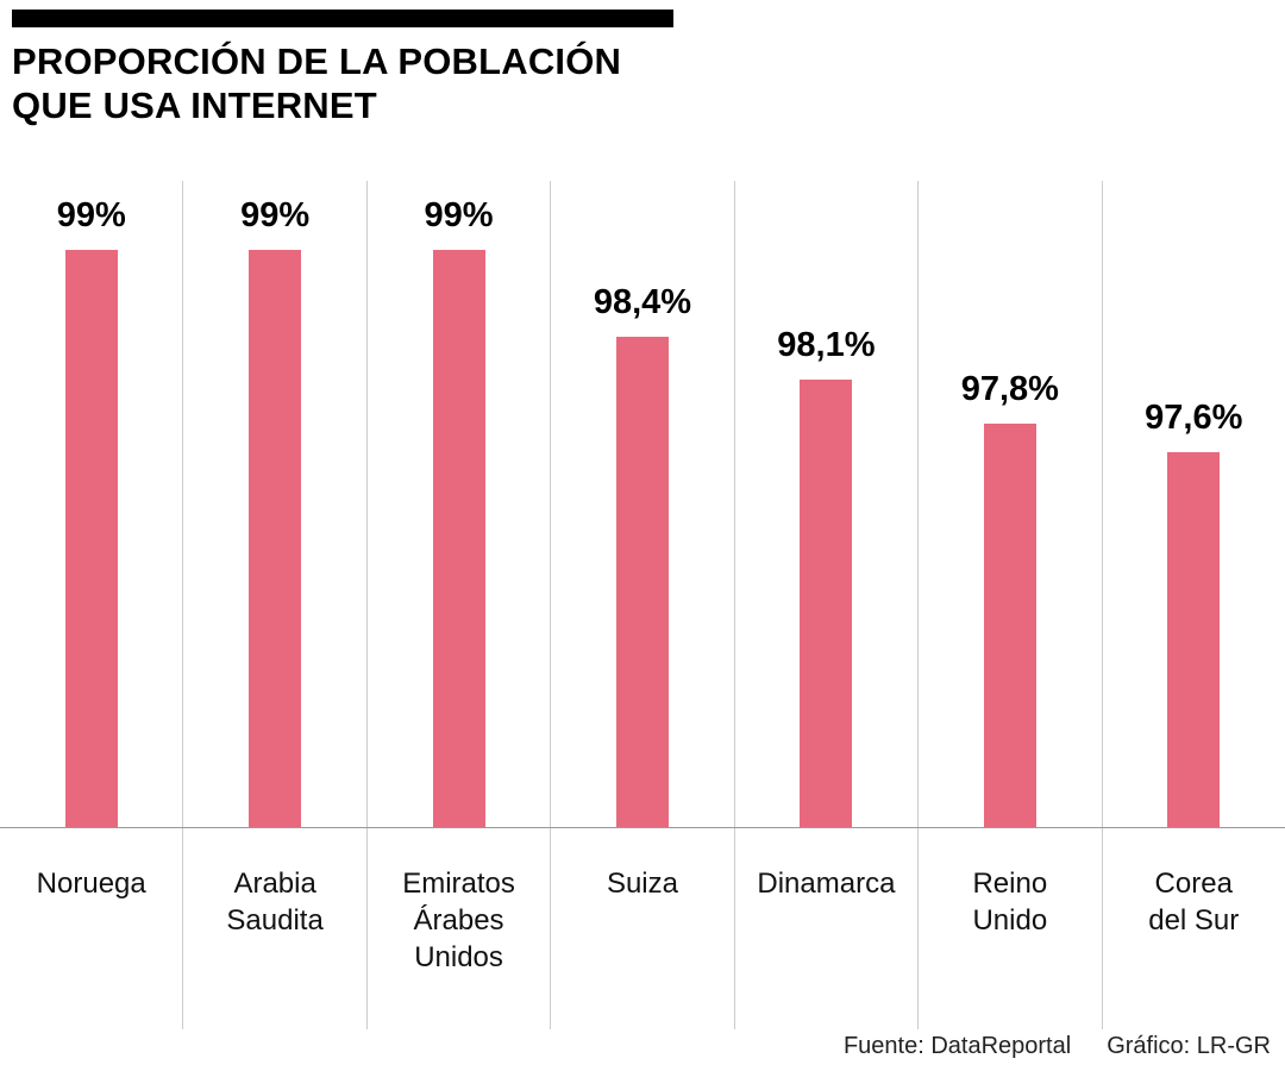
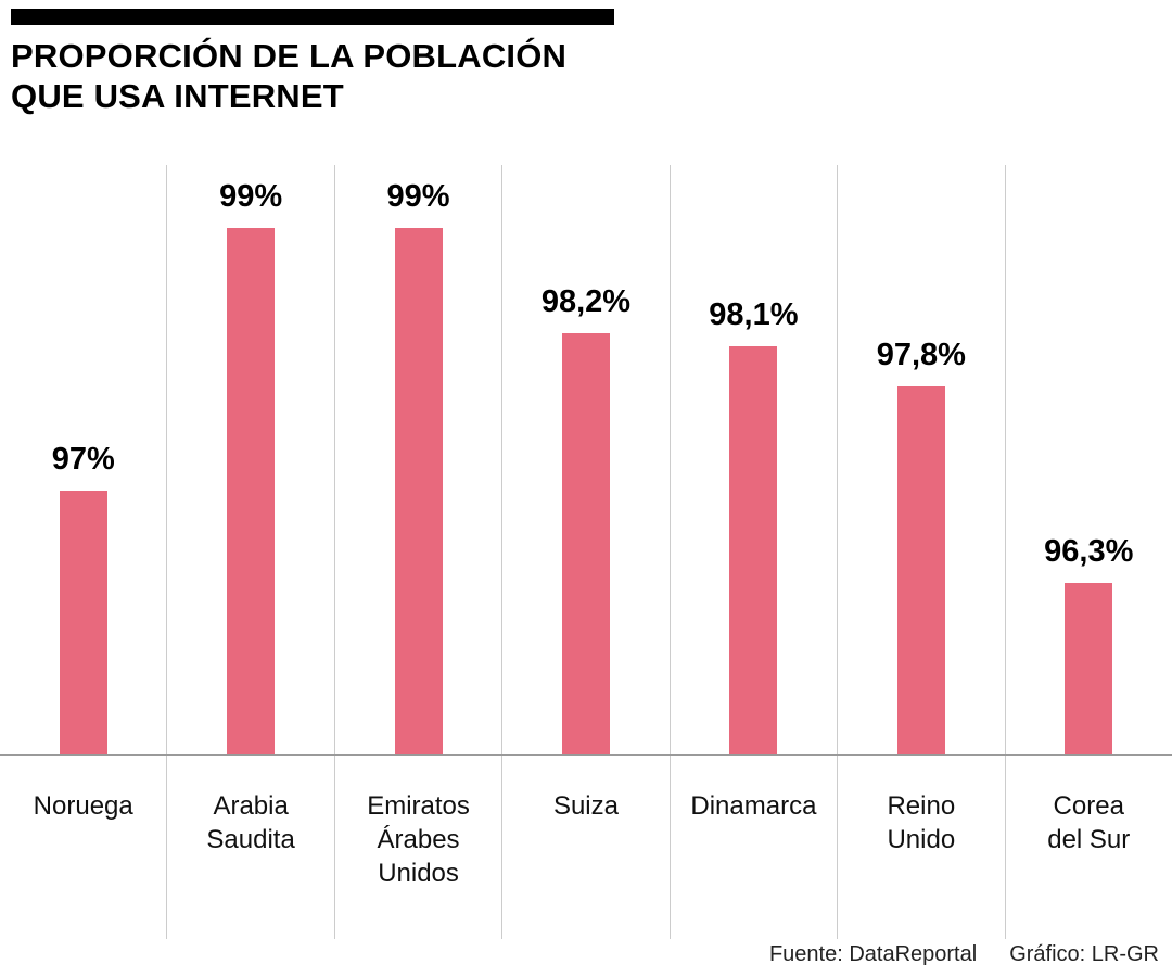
Noruega: 99% -> 97%
Suiza: 98,4% -> 98,2%
Corea del Sur: 97,6% -> 96,3%
